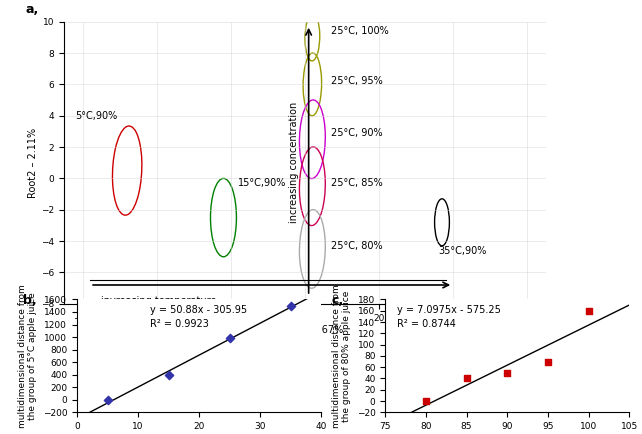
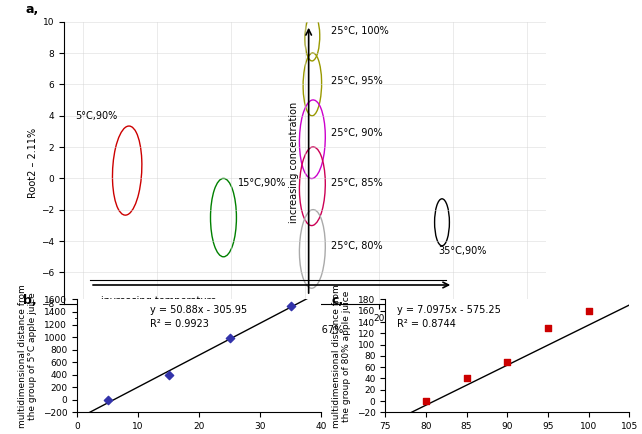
90: 50 -> 70
95: 70 -> 130
